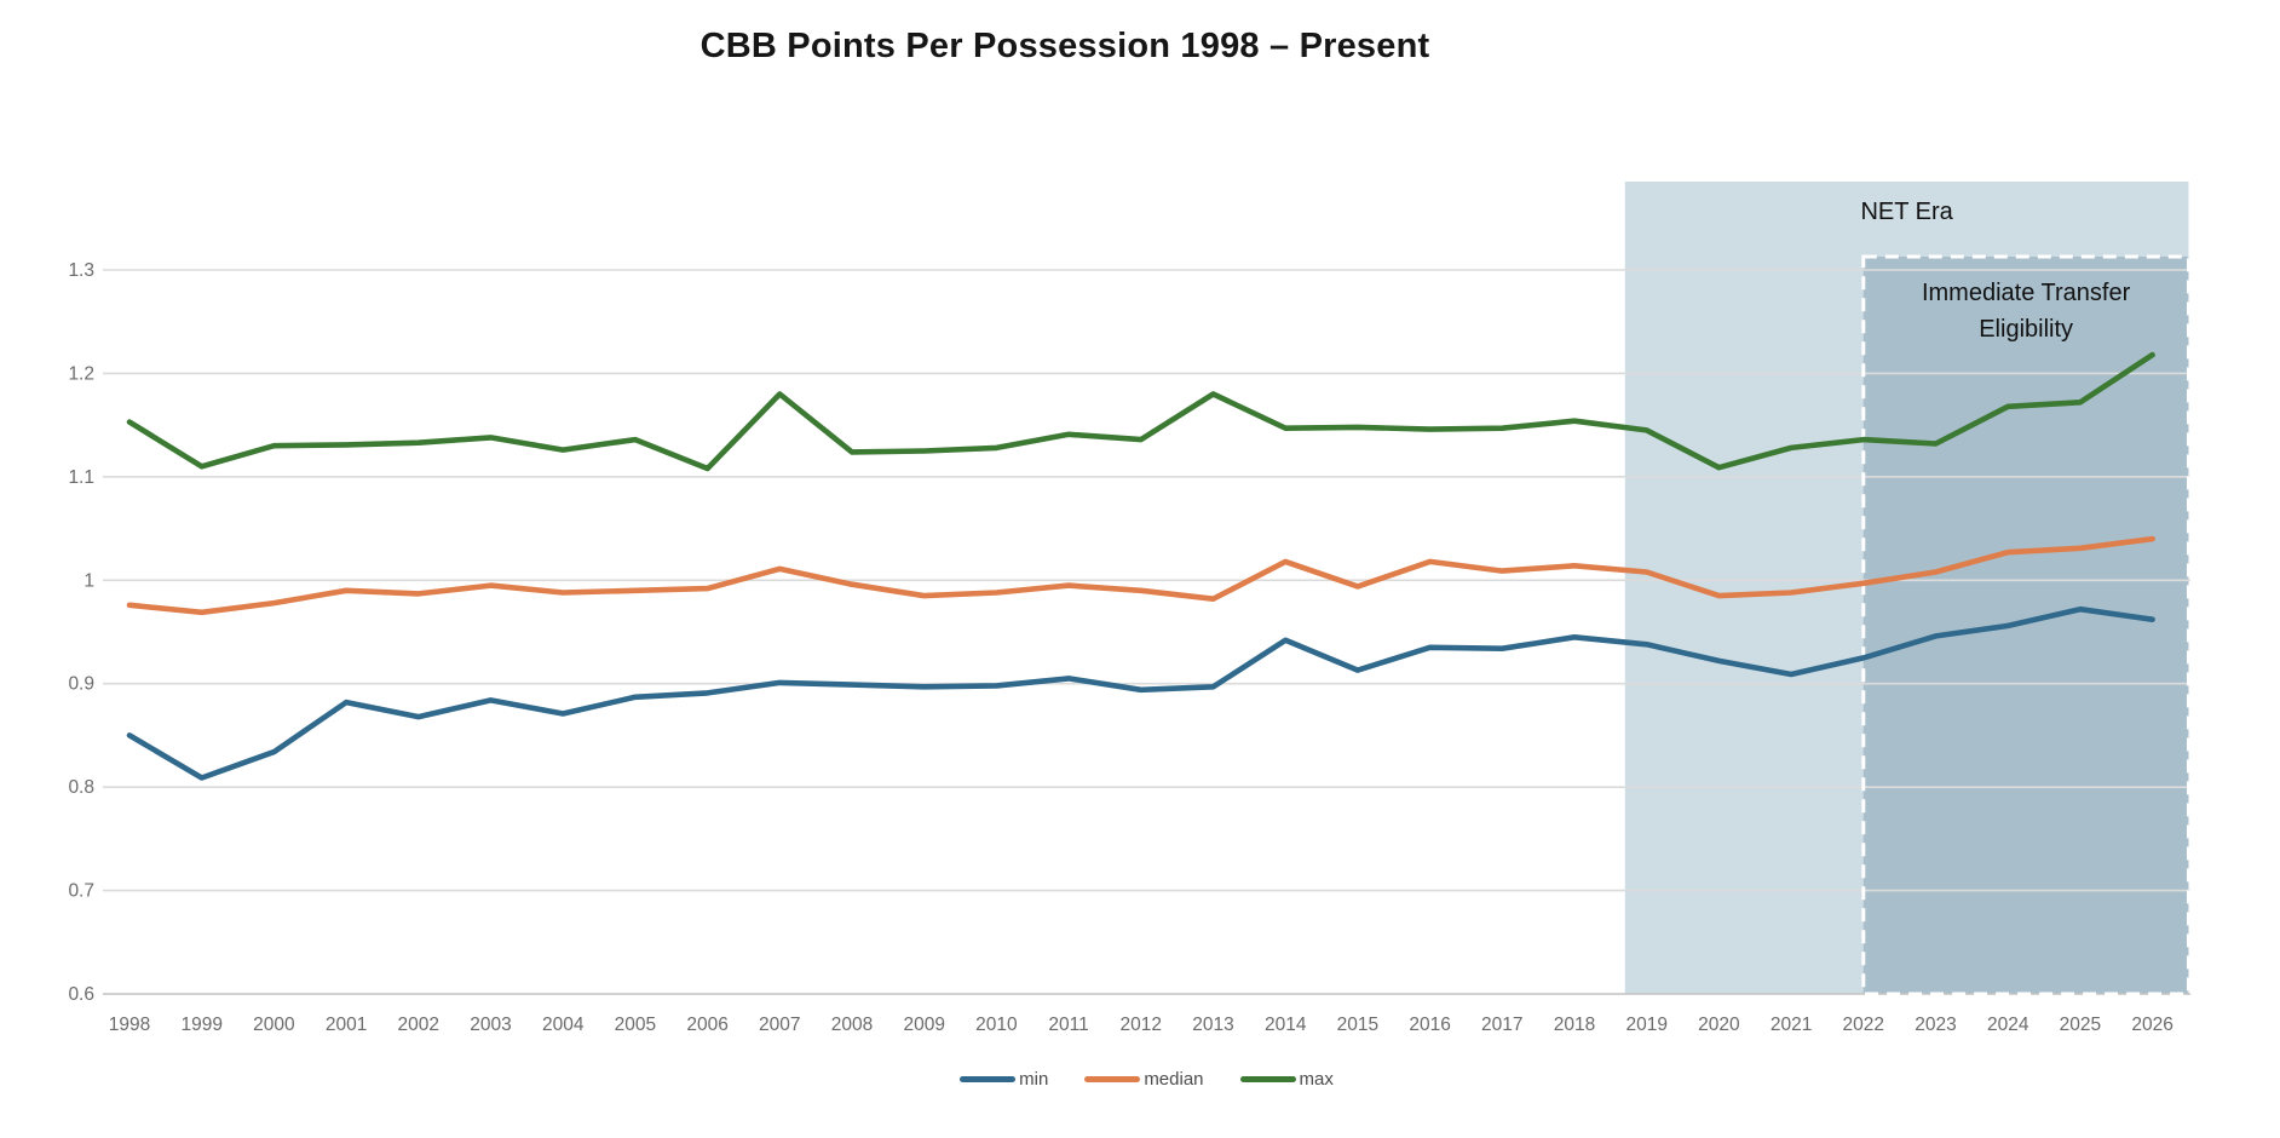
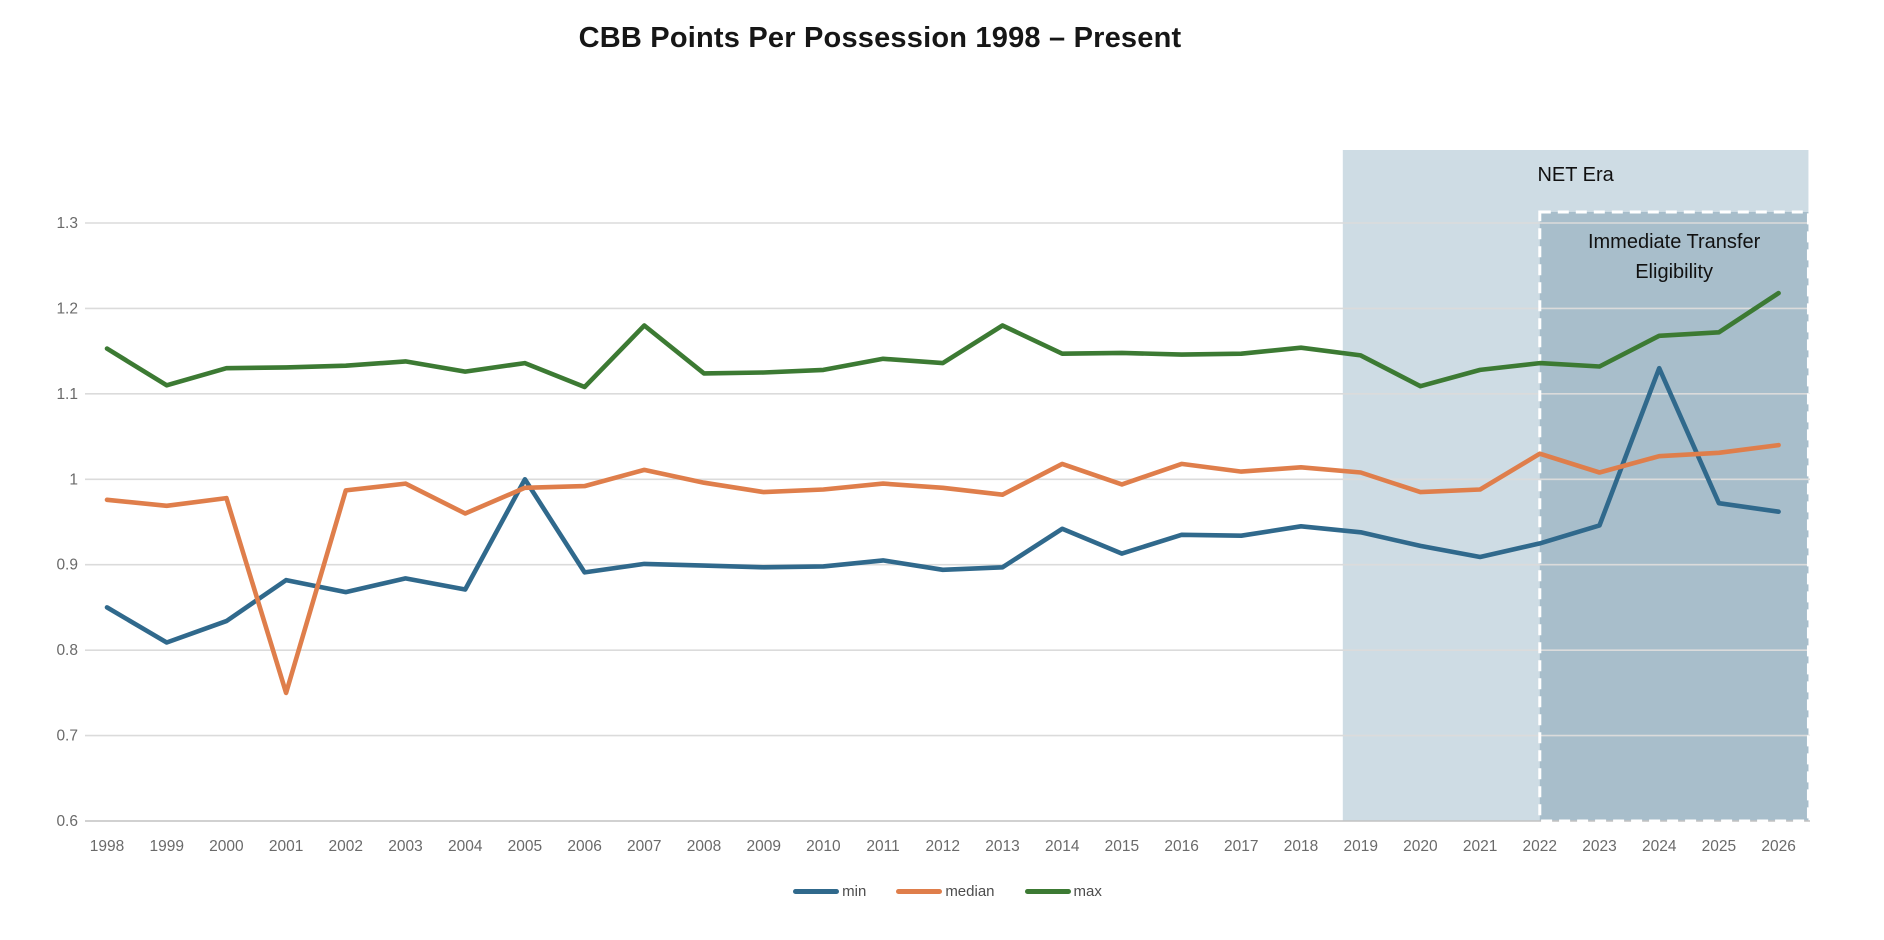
median/2001: 0.99 -> 0.75
median/2004: 0.99 -> 0.96
min/2005: 0.89 -> 1.00
median/2022: 1.00 -> 1.03
min/2024: 0.96 -> 1.13
